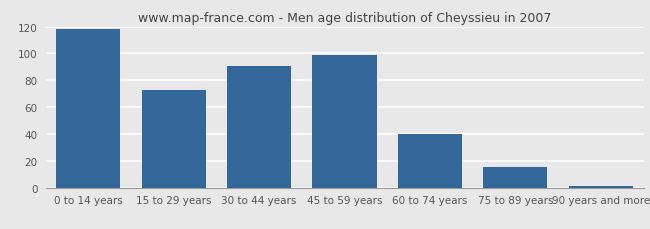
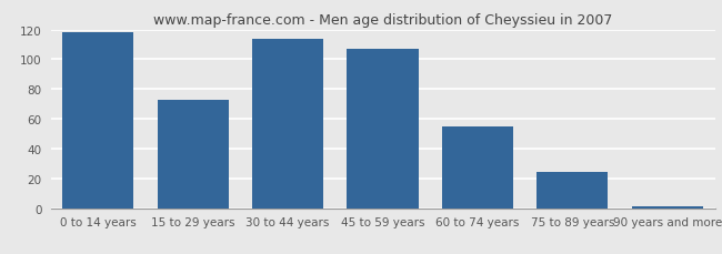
30 to 44 years: 91 -> 114
45 to 59 years: 99 -> 107
60 to 74 years: 40 -> 55
75 to 89 years: 15 -> 24
